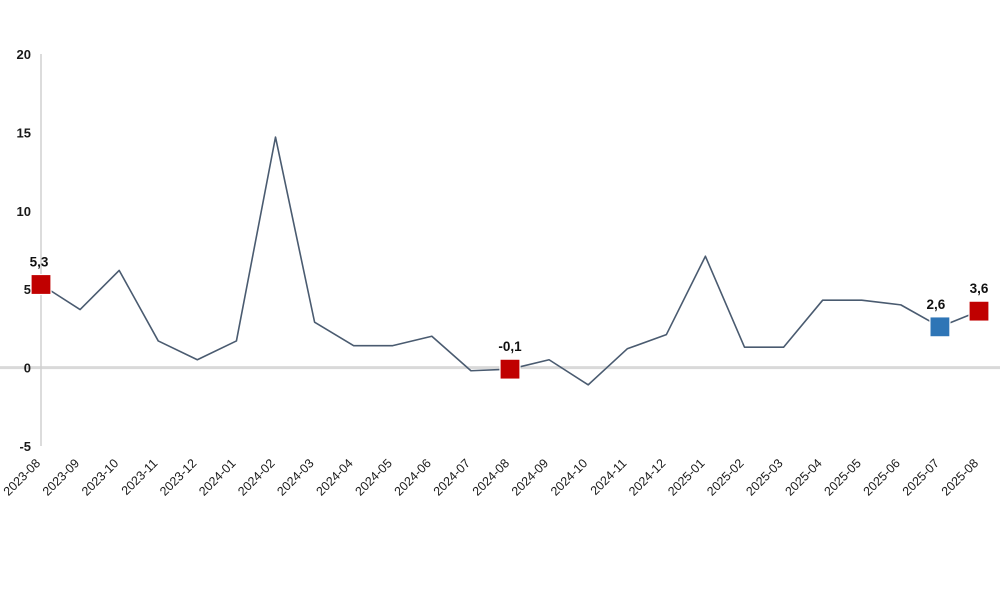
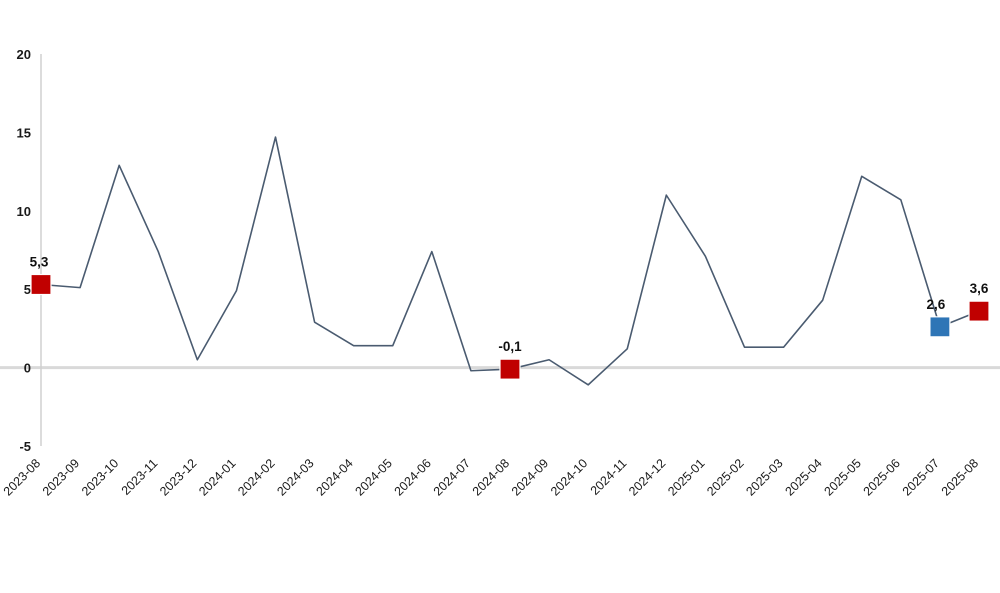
2023-09: 3.7 -> 5.1
2023-10: 6.2 -> 12.9
2023-11: 1.7 -> 7.4
2024-01: 1.7 -> 4.9
2024-06: 2.0 -> 7.4
2024-12: 2.1 -> 11.0
2025-05: 4.3 -> 12.2
2025-06: 4.0 -> 10.7
